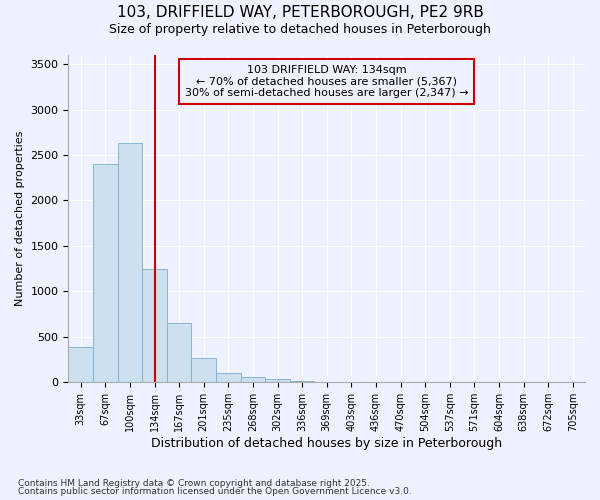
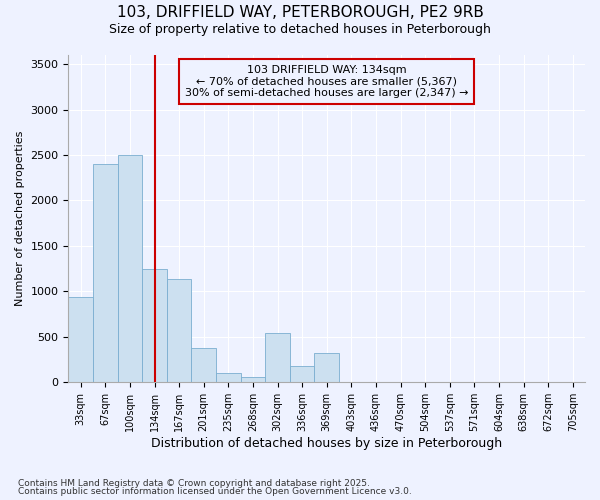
33sqm: 390 -> 940
100sqm: 2630 -> 2500
167sqm: 650 -> 1140
201sqm: 270 -> 380
302sqm: 40 -> 540
336sqm: 10 -> 180
369sqm: 0 -> 320
